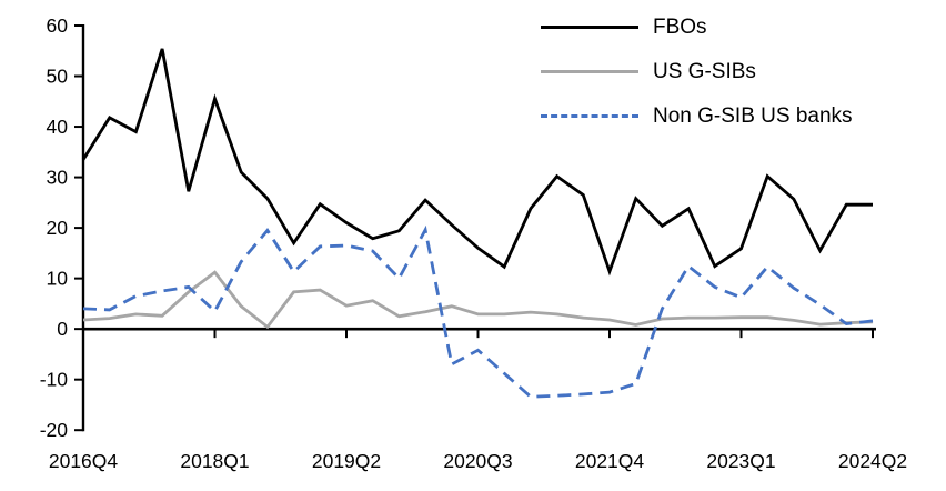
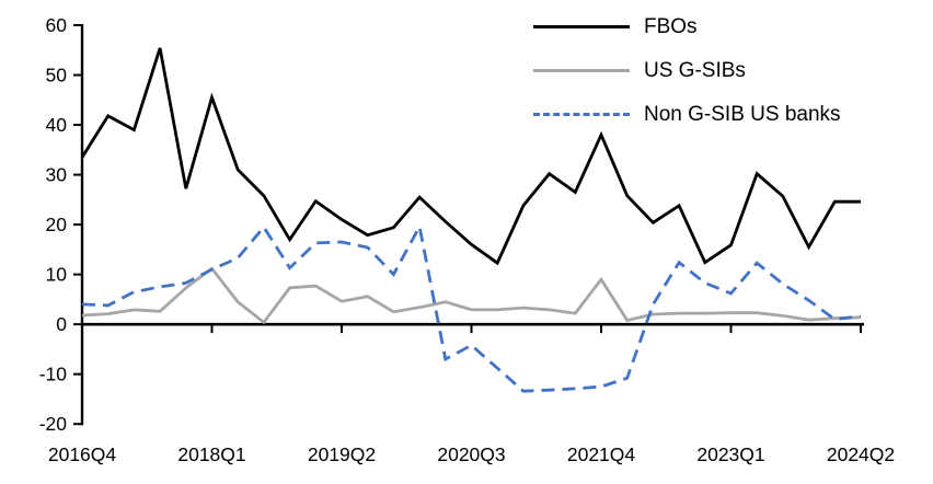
Non G-SIB US banks/2018Q1: 4 -> 11
FBOs/2021Q4: 11 -> 38
US G-SIBs/2021Q4: 2 -> 9
